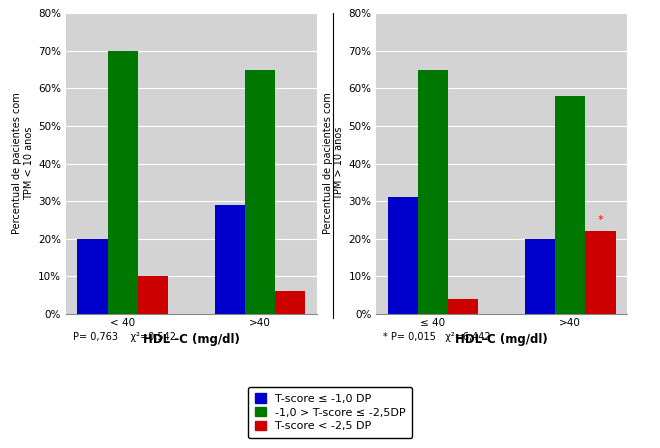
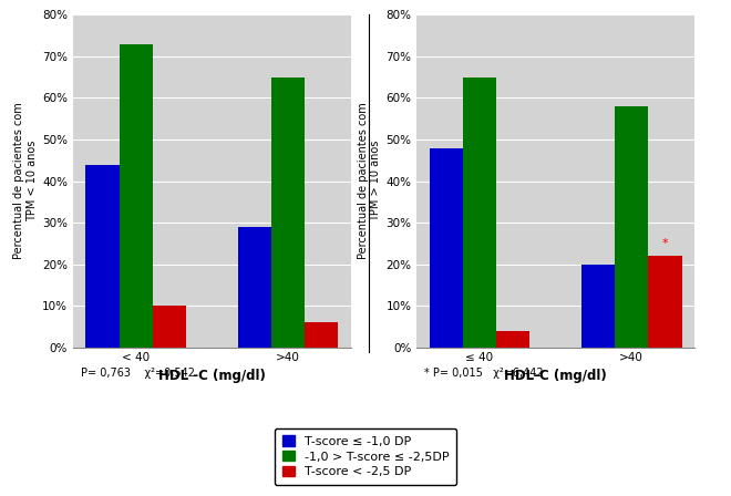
T-score ≤ -1,0 DP/< 40: 20% -> 44%
-1,0 > T-score ≤ -2,5DP/< 40: 70% -> 73%
T-score ≤ -1,0 DP/≤ 40: 31% -> 48%
